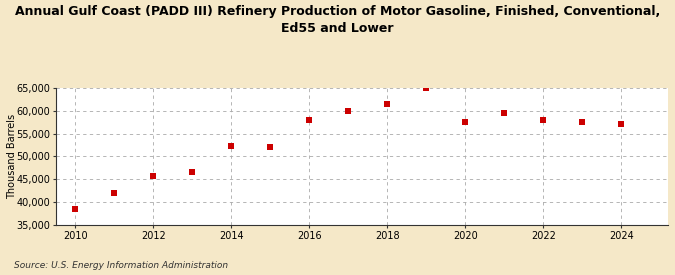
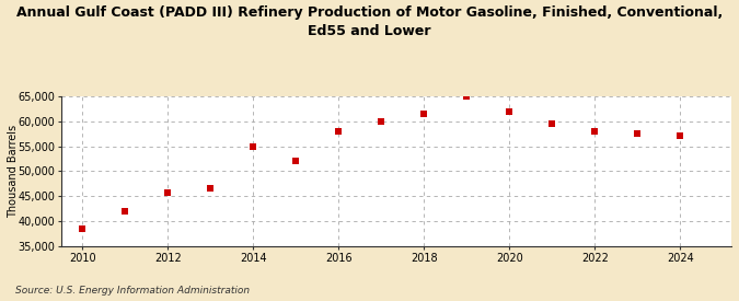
2014: 52,200 -> 55,000
2020: 57,500 -> 62,000
